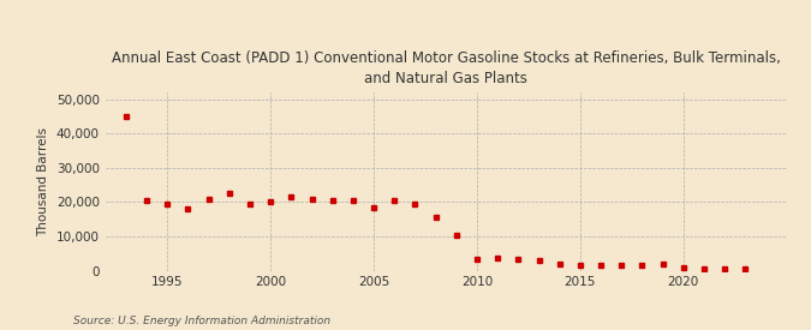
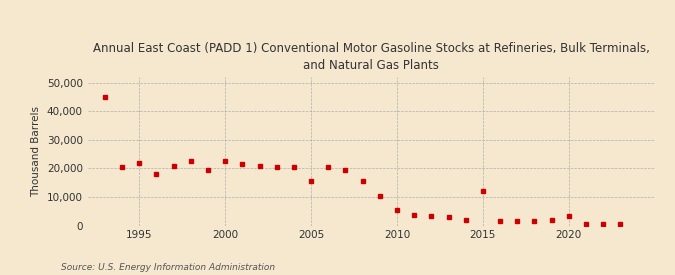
1995: 19,500 -> 22,000
2000: 20,000 -> 22,500
2005: 18,500 -> 15,500
2010: 3,500 -> 5,500
2015: 1,500 -> 12,000
2020: 800 -> 3,500
